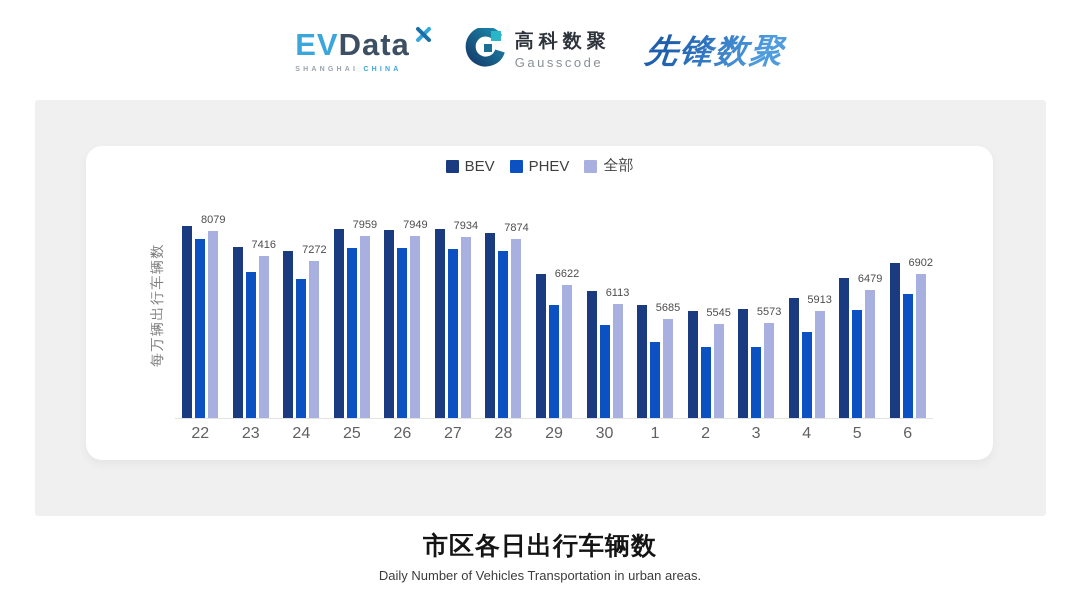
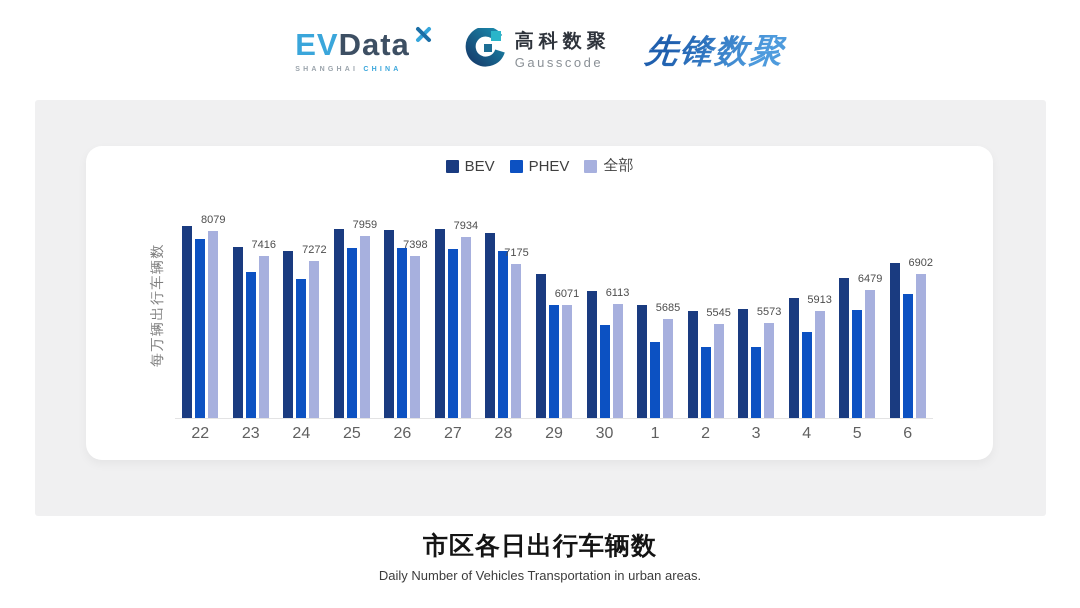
全部/26: 7949 -> 7398
全部/28: 7874 -> 7175
全部/29: 6622 -> 6071
